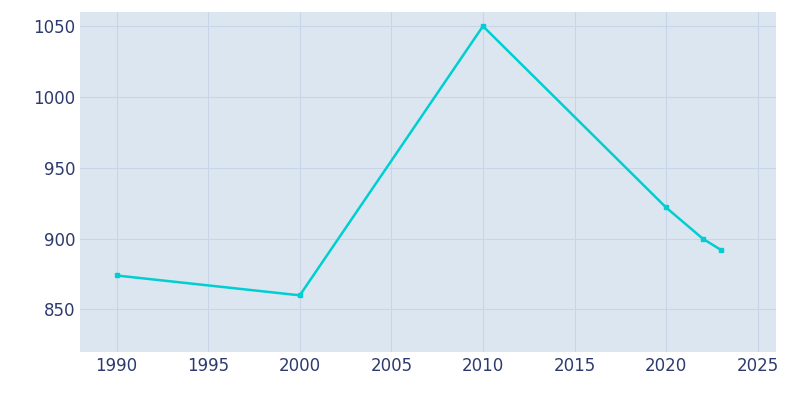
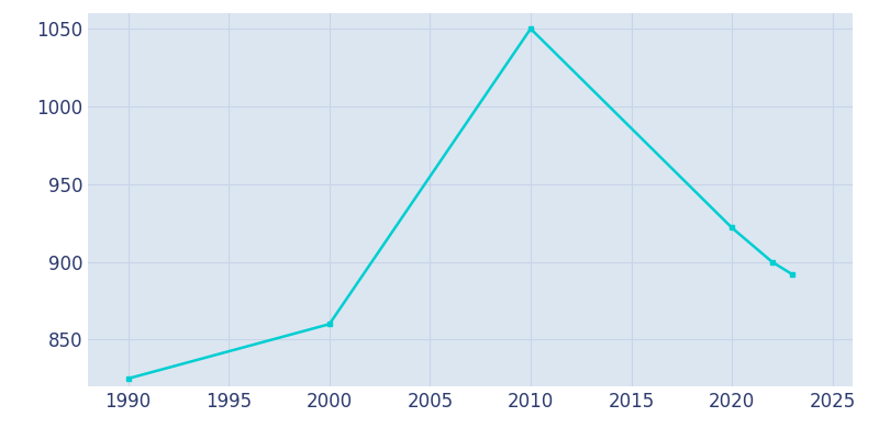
1990: 874 -> 825
